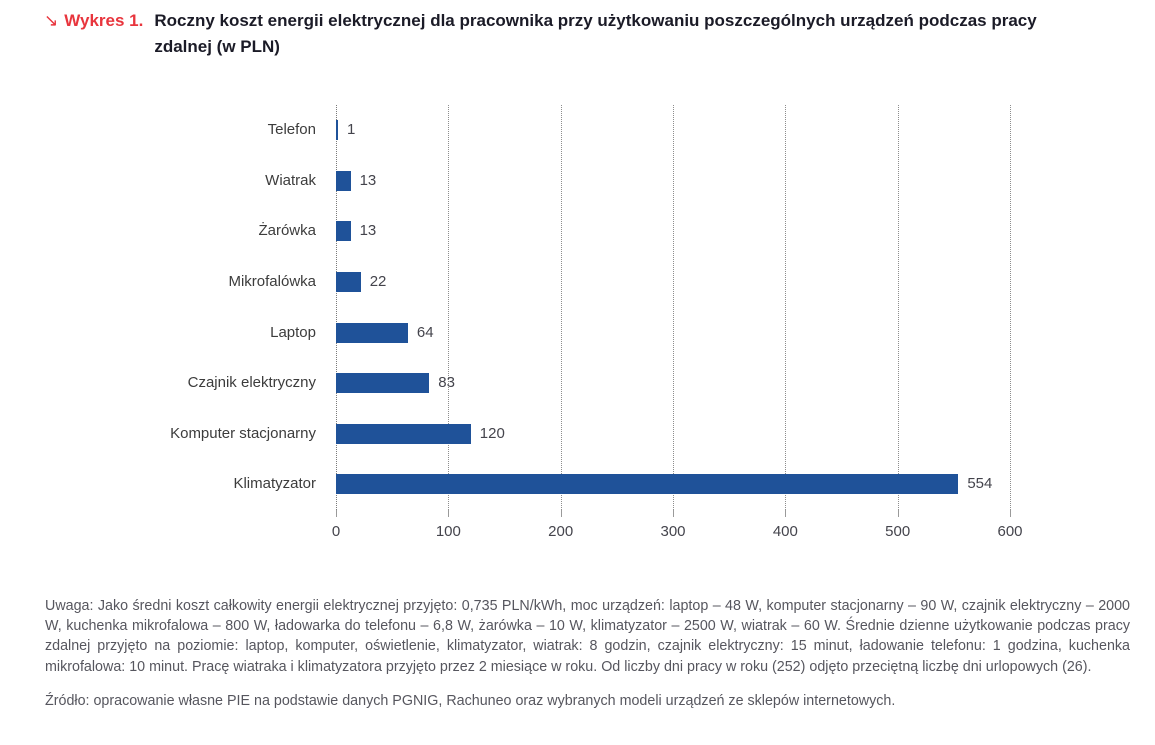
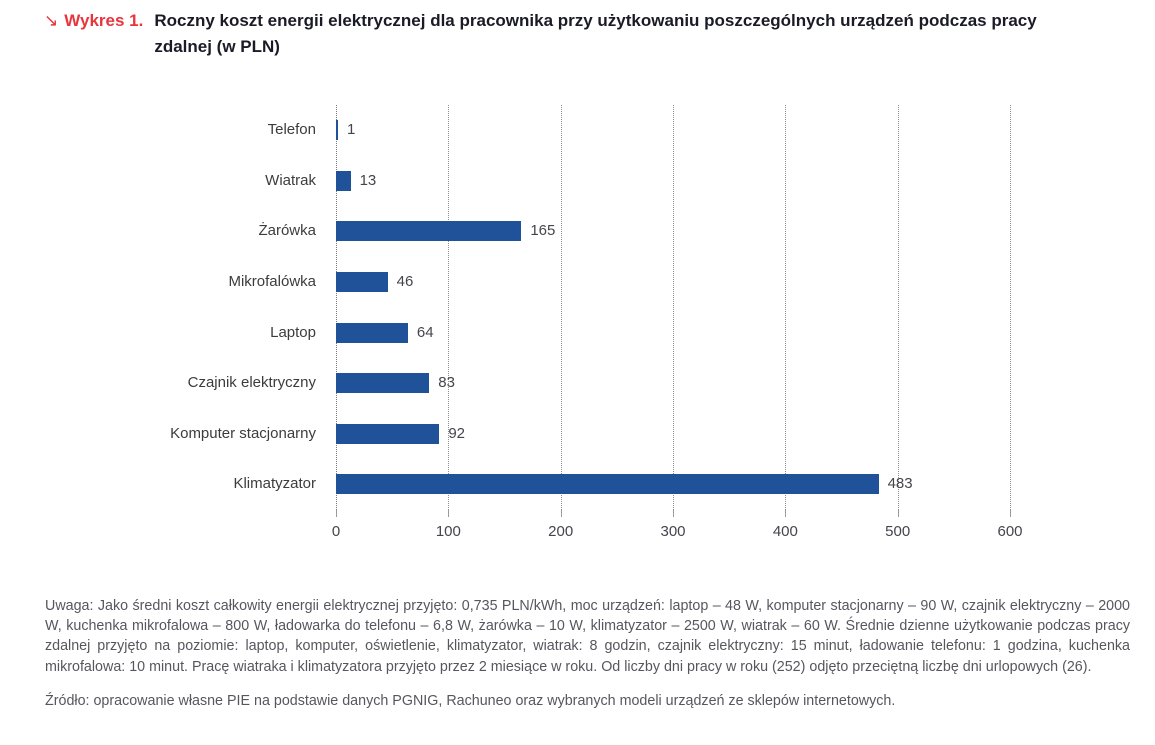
Żarówka: 13 -> 165
Mikrofalówka: 22 -> 46
Komputer stacjonarny: 120 -> 92
Klimatyzator: 554 -> 483
